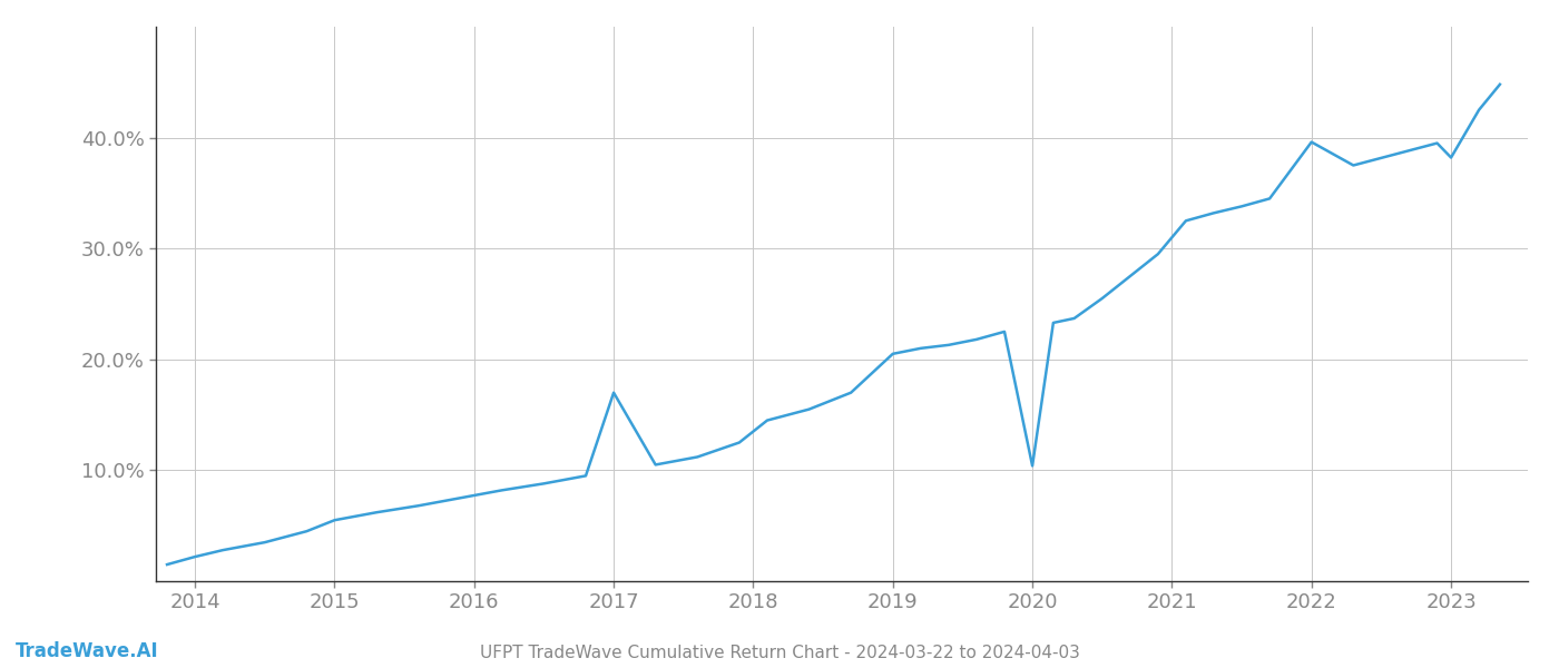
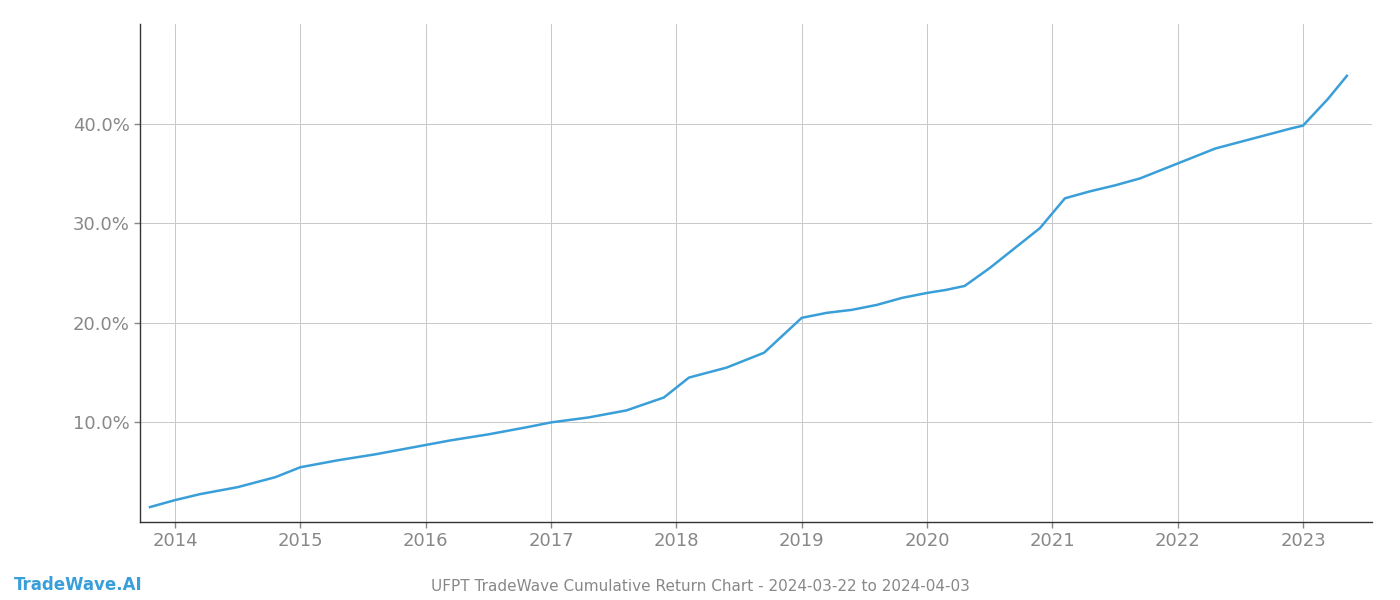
2017: 17.0% -> 10.0%
2020: 10.4% -> 23.0%
2022: 39.6% -> 36.0%
2023: 38.2% -> 39.8%
